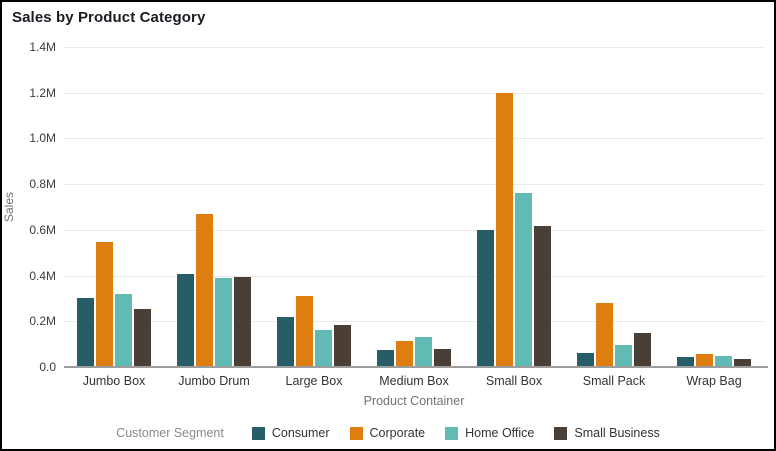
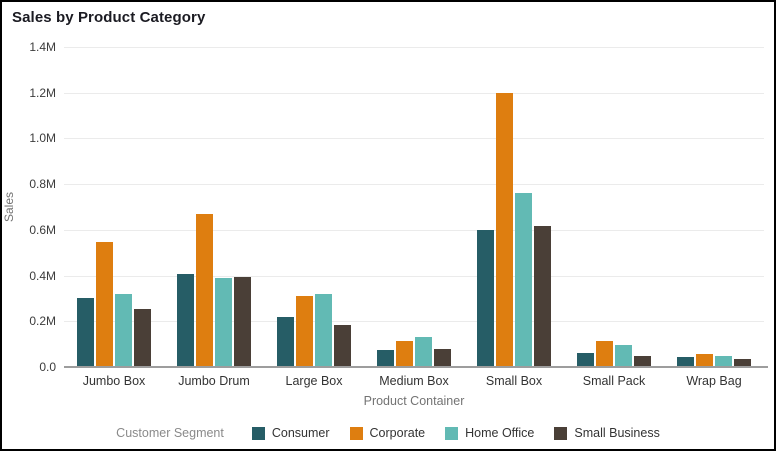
Home Office/Large Box: 0.16M -> 0.32M
Corporate/Small Pack: 0.28M -> 0.12M
Small Business/Small Pack: 0.15M -> 0.05M
